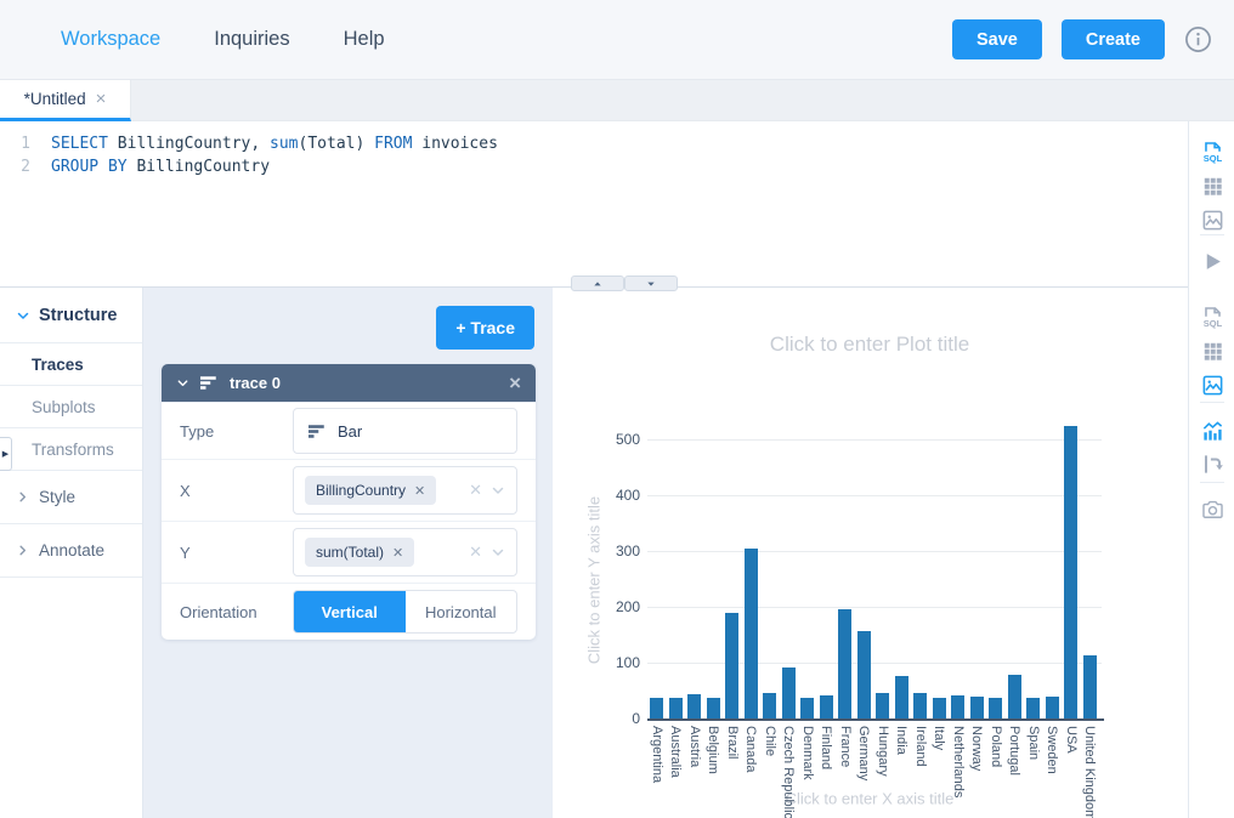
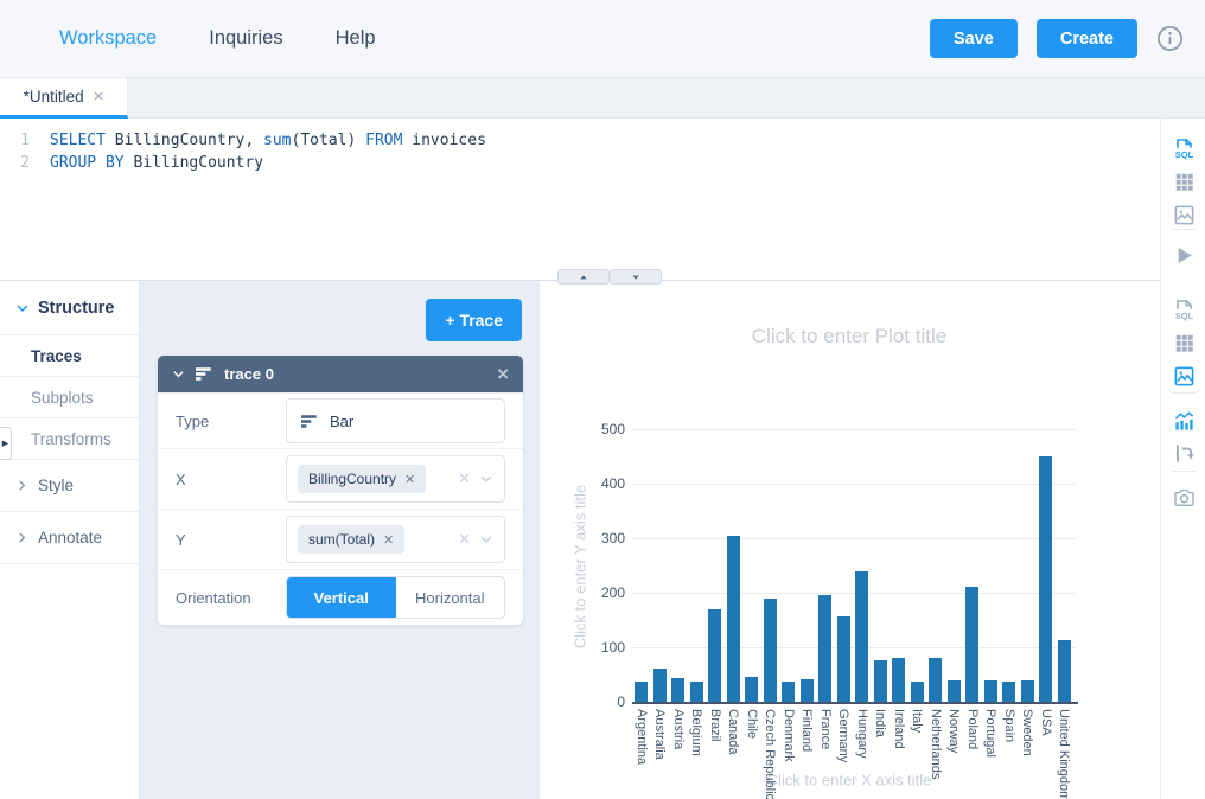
Australia: 40 -> 60
Brazil: 190 -> 170
Czech Republic: 90 -> 190
Hungary: 50 -> 240
Ireland: 50 -> 80
Netherlands: 40 -> 80
Poland: 40 -> 210
Portugal: 80 -> 40
USA: 520 -> 450
